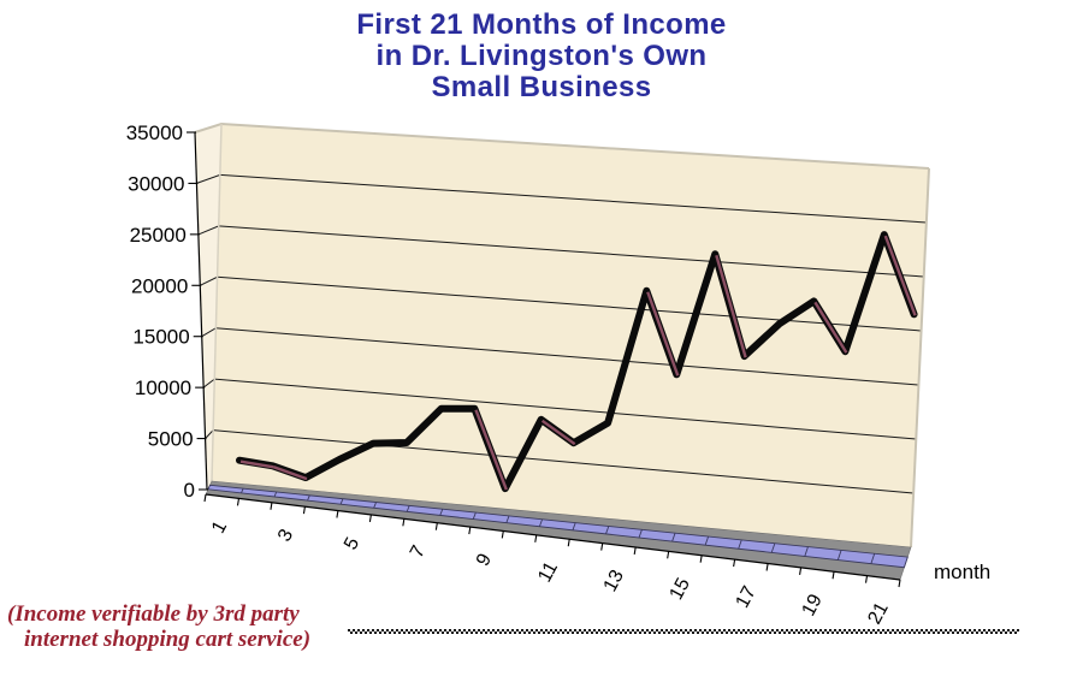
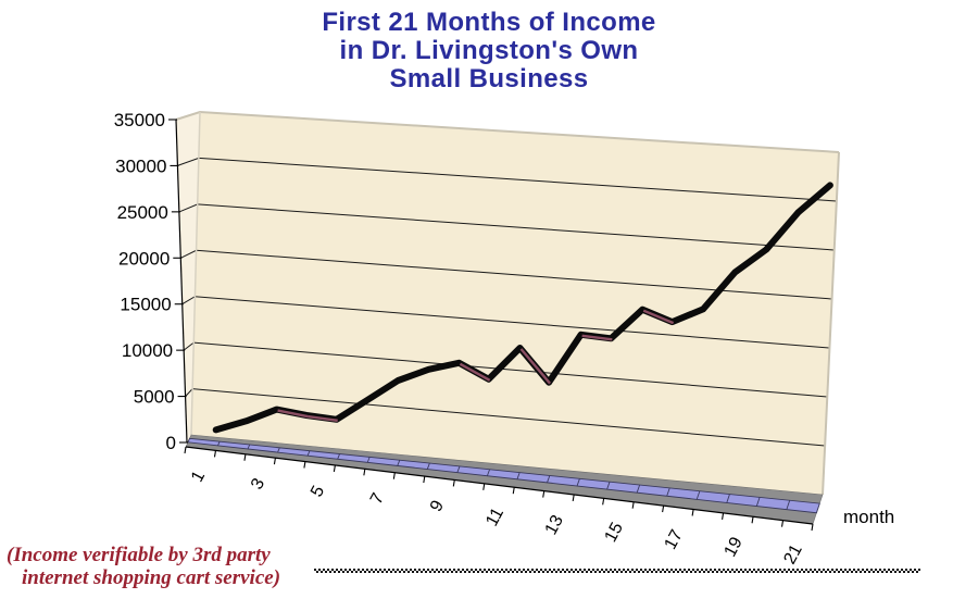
1: 3000 -> 2000
3: 2000 -> 4000
5: 6000 -> 4000
7: 10000 -> 9000
9: 3000 -> 11000
11: 8000 -> 14000
13: 23000 -> 16000
15: 27000 -> 19000
17: 21000 -> 19000
19: 19000 -> 26000
21: 23000 -> 33000
